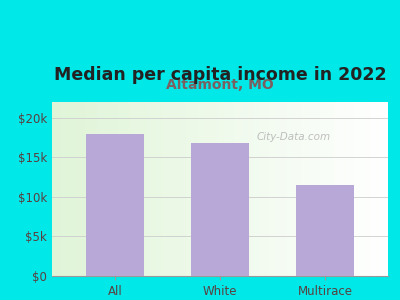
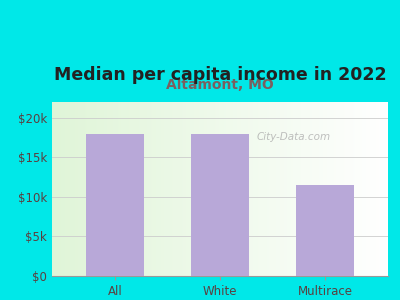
White: $16.8k -> $17.9k
